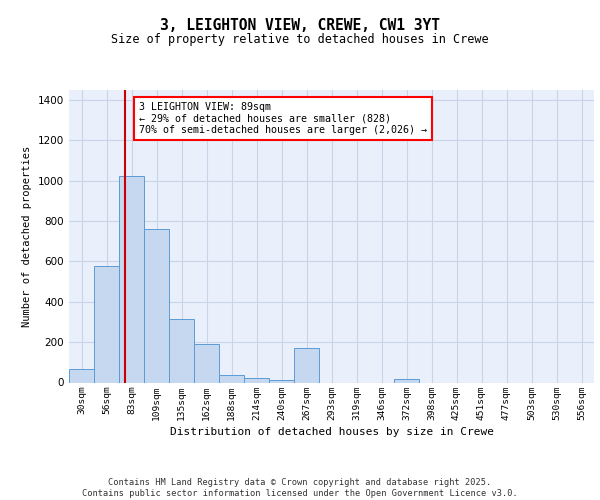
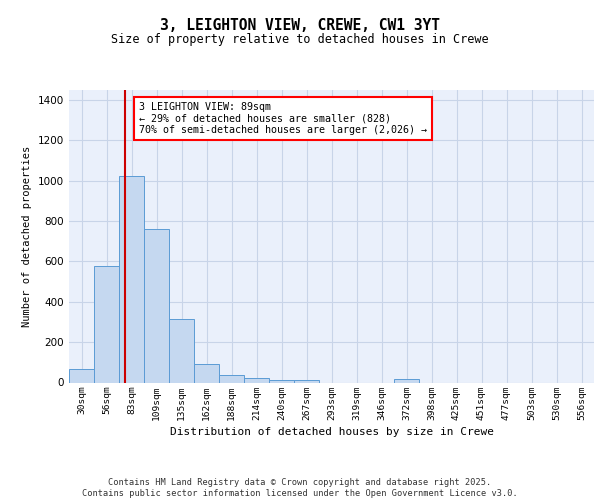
162sqm: 190 -> 90
267sqm: 170 -> 10
